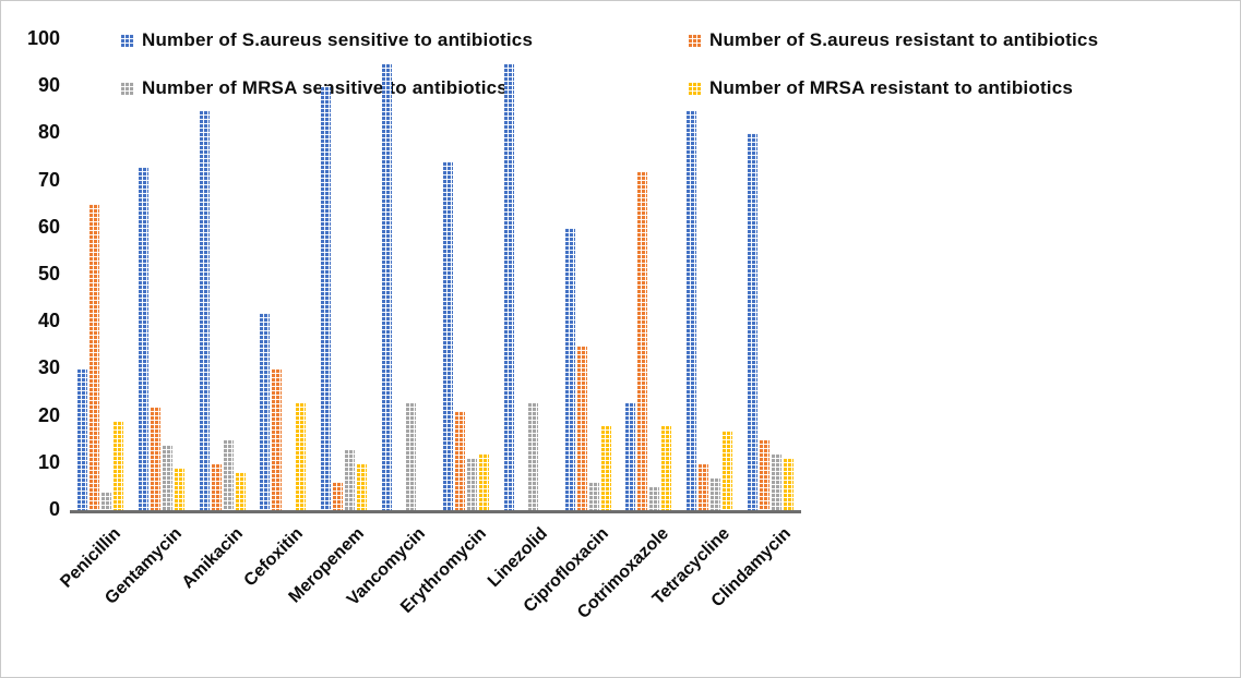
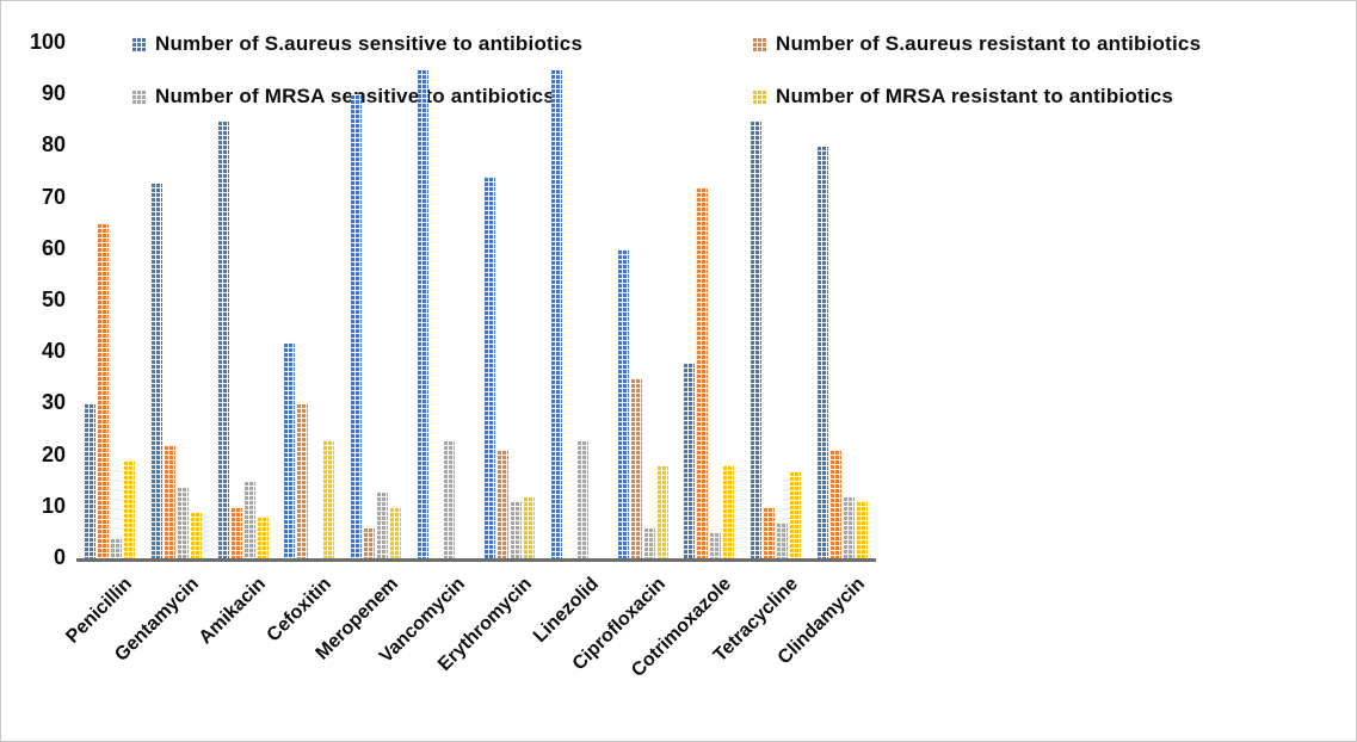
Number of S.aureus sensitive to antibiotics/Cotrimoxazole: 23 -> 38
Number of S.aureus resistant to antibiotics/Clindamycin: 15 -> 21
